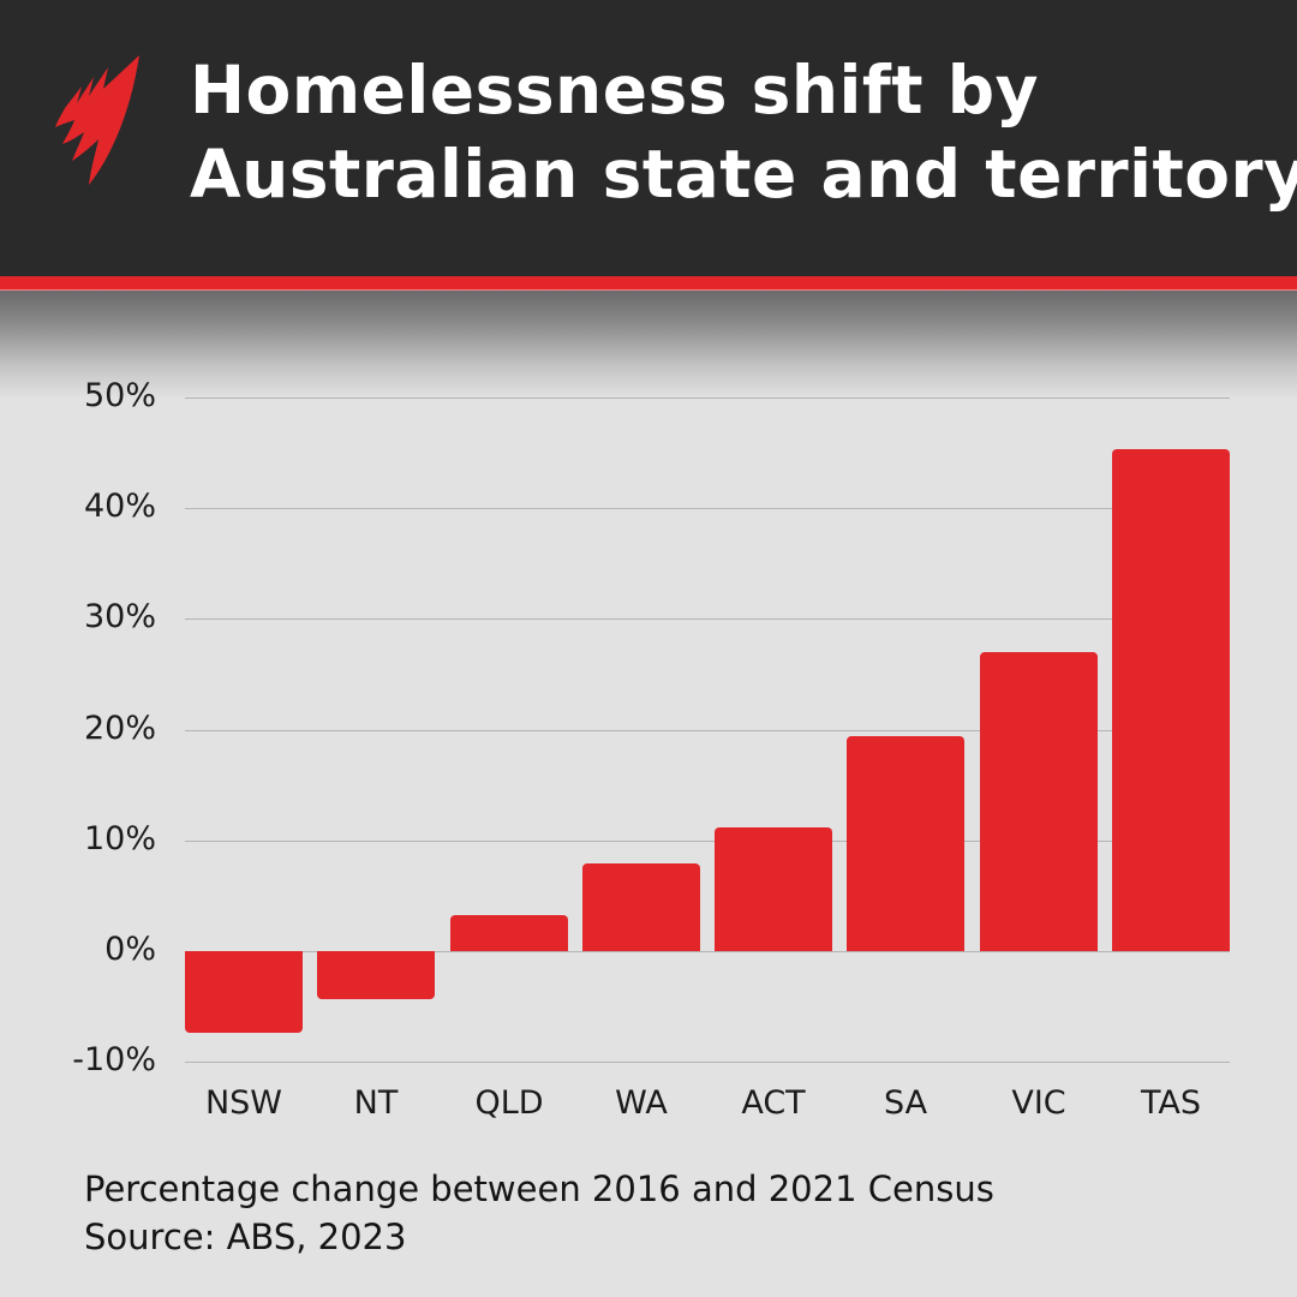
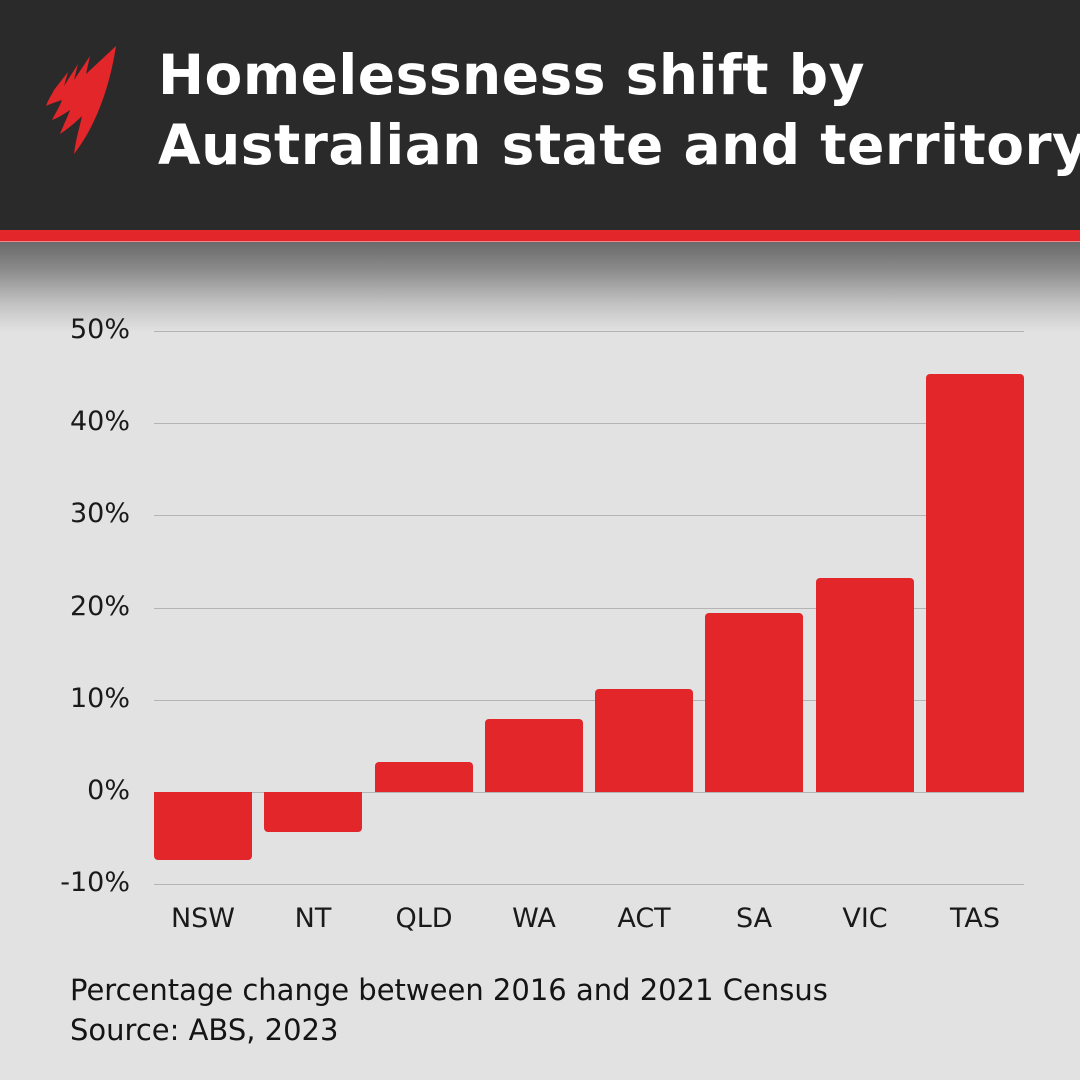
VIC: 27% -> 23%
